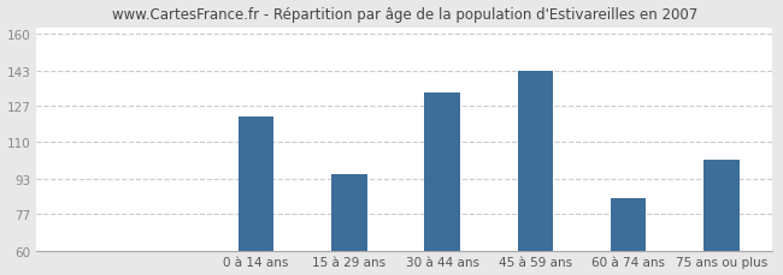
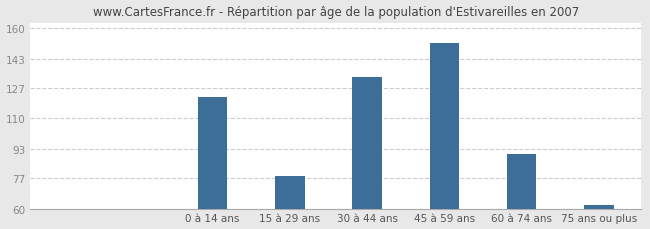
15 à 29 ans: 95 -> 78
45 à 59 ans: 143 -> 152
60 à 74 ans: 84 -> 90
75 ans ou plus: 102 -> 62
